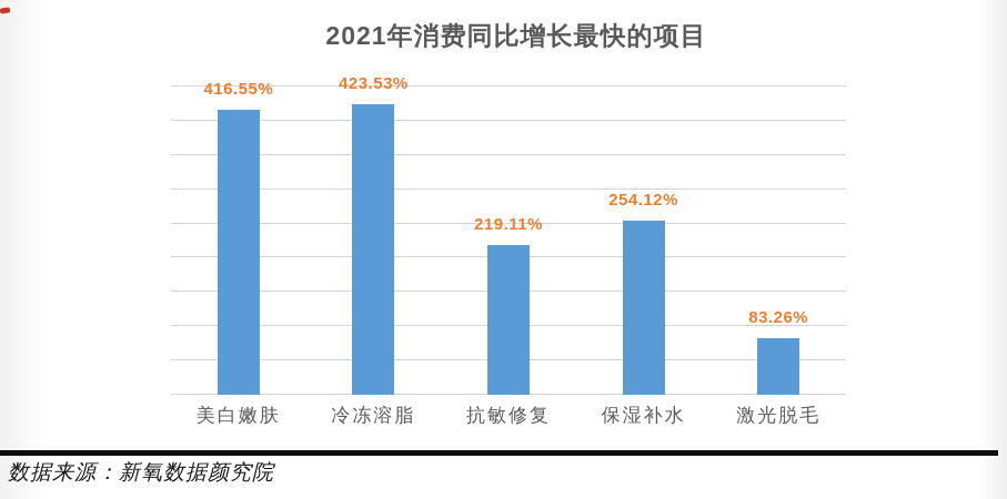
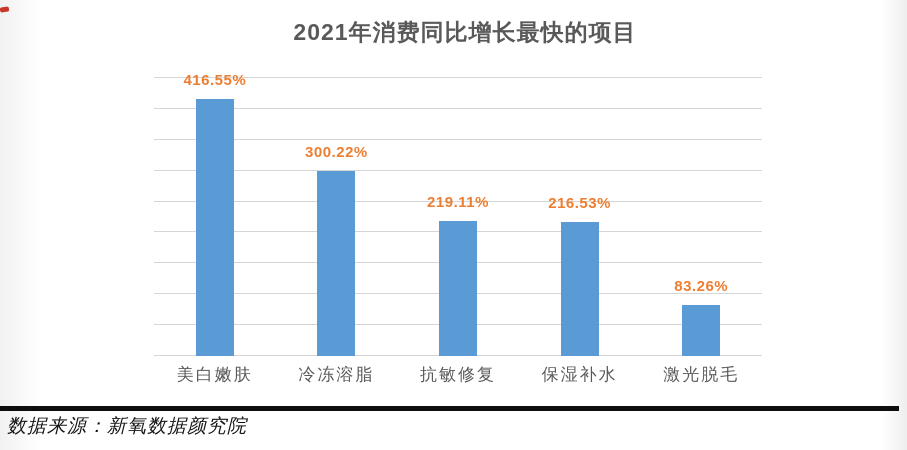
冷冻溶脂: 423.53% -> 300.22%
保湿补水: 254.12% -> 216.53%
